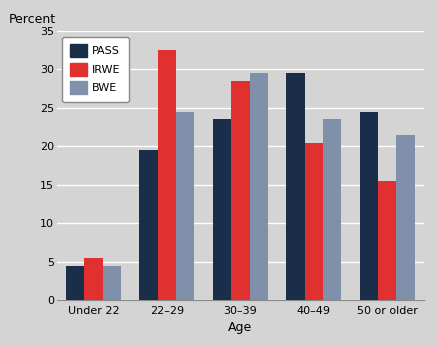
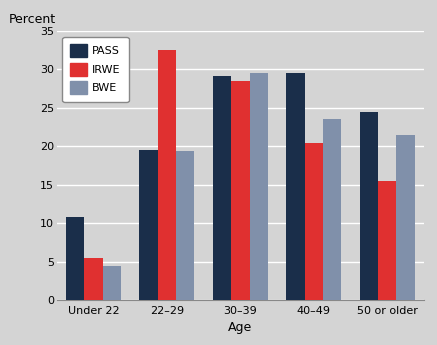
PASS/Under 22: 4.5 -> 10.8
BWE/22–29: 24.5 -> 19.4
PASS/30–39: 23.5 -> 29.2
